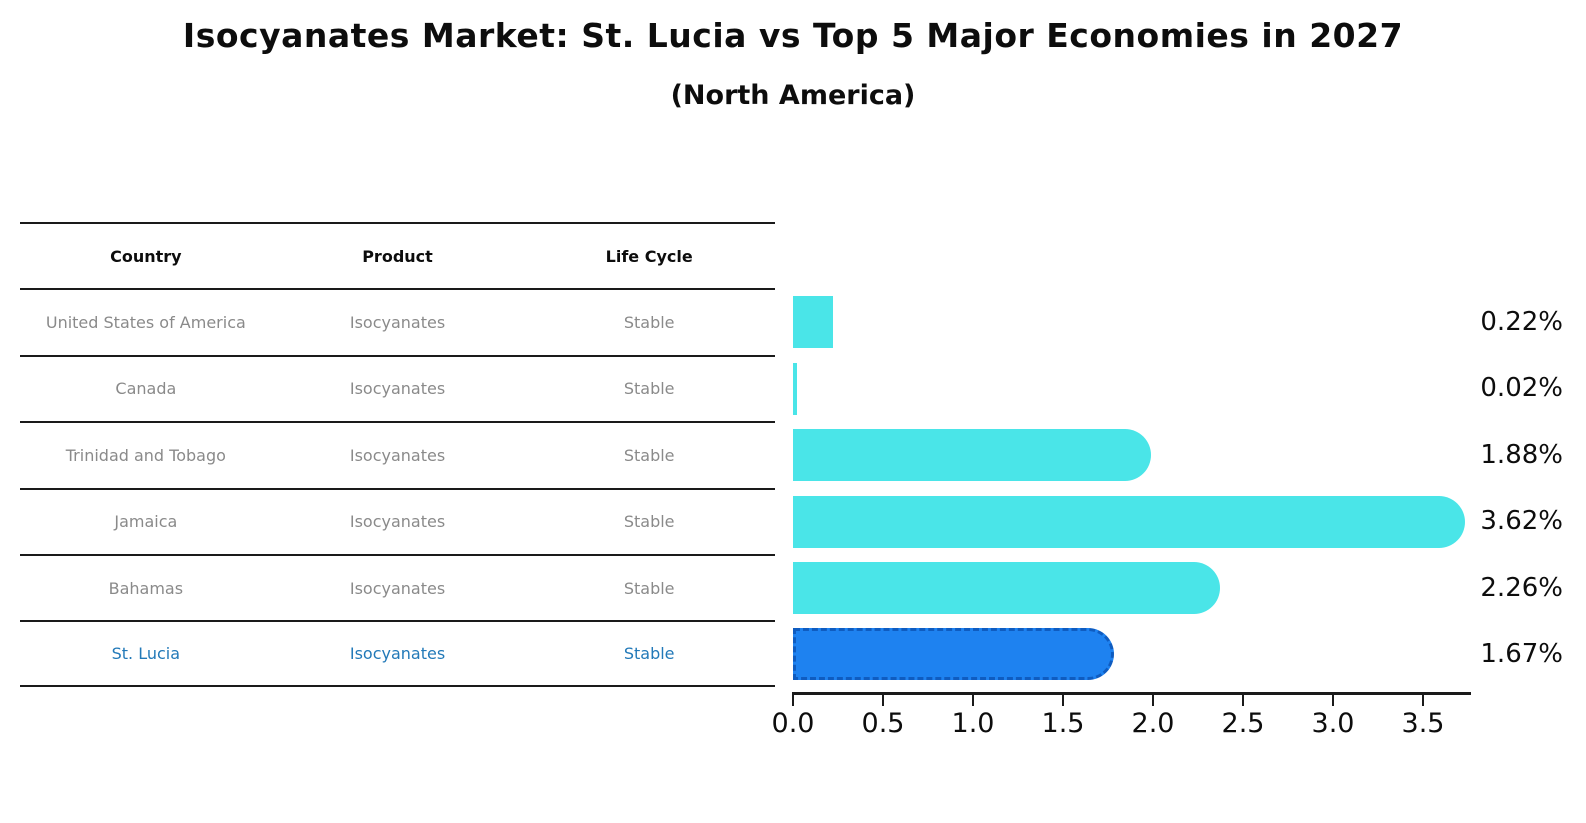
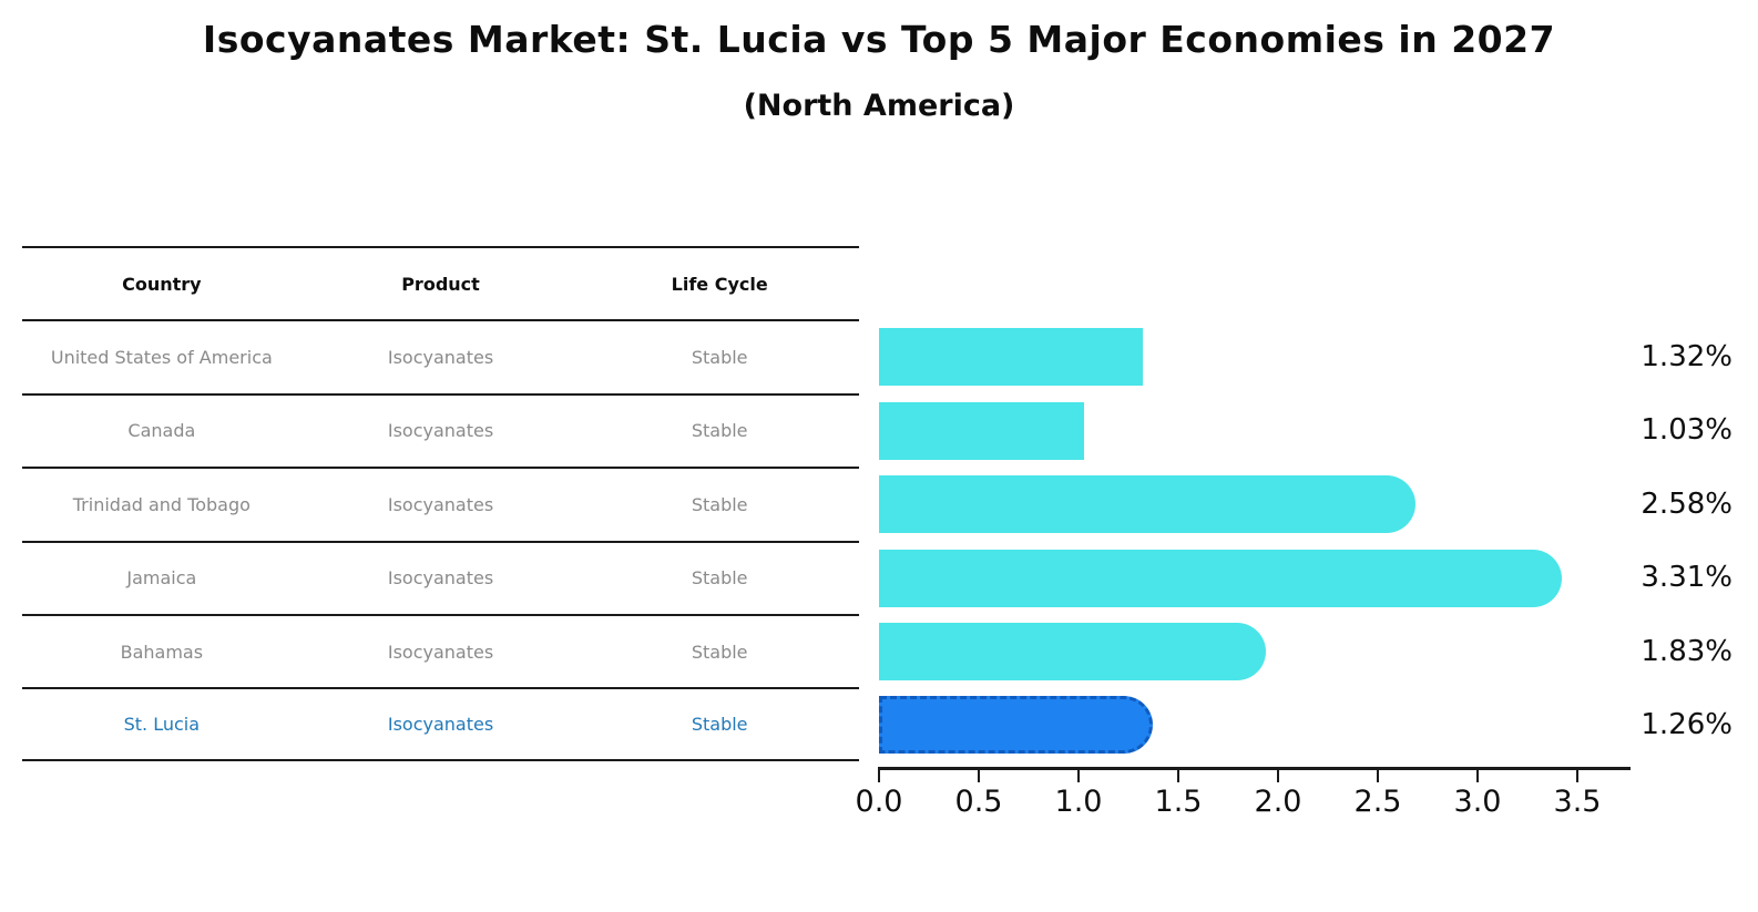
United States of America: 0.22% -> 1.32%
Canada: 0.02% -> 1.03%
Trinidad and Tobago: 1.88% -> 2.58%
Jamaica: 3.62% -> 3.31%
Bahamas: 2.26% -> 1.83%
St. Lucia: 1.67% -> 1.26%
